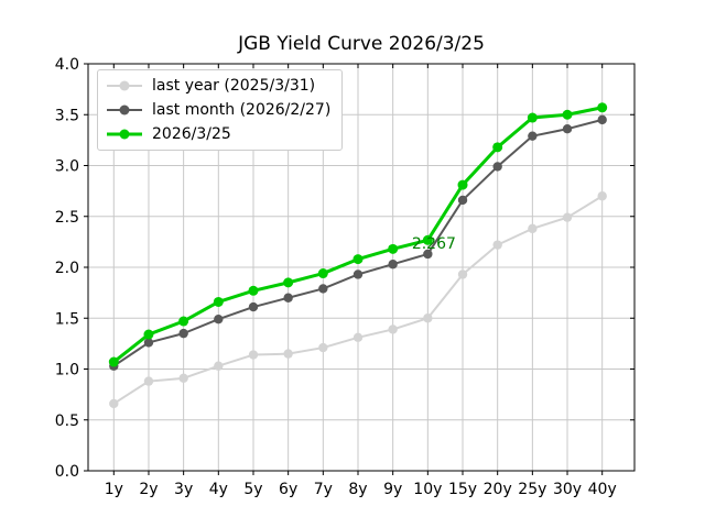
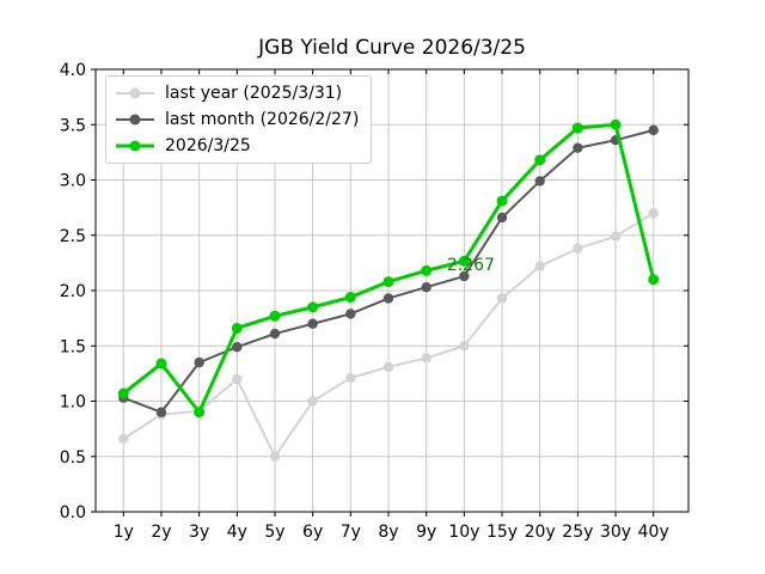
last month (2026/2/27)/2y: 1.3 -> 0.9
2026/3/25/3y: 1.5 -> 0.9
last year (2025/3/31)/4y: 1.0 -> 1.2
last year (2025/3/31)/5y: 1.1 -> 0.5
last year (2025/3/31)/6y: 1.1 -> 1.0
2026/3/25/40y: 3.6 -> 2.1
